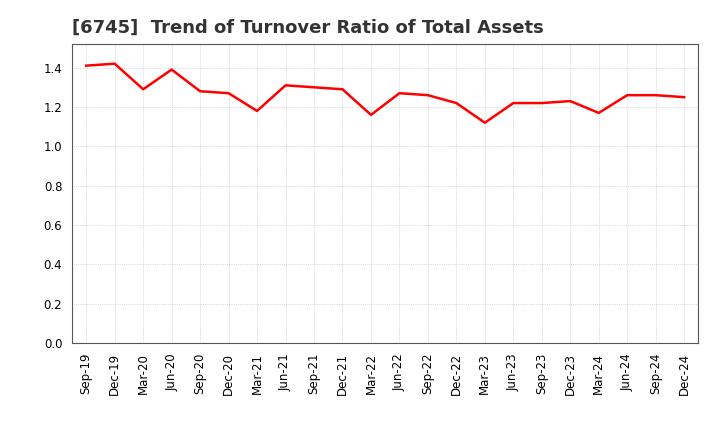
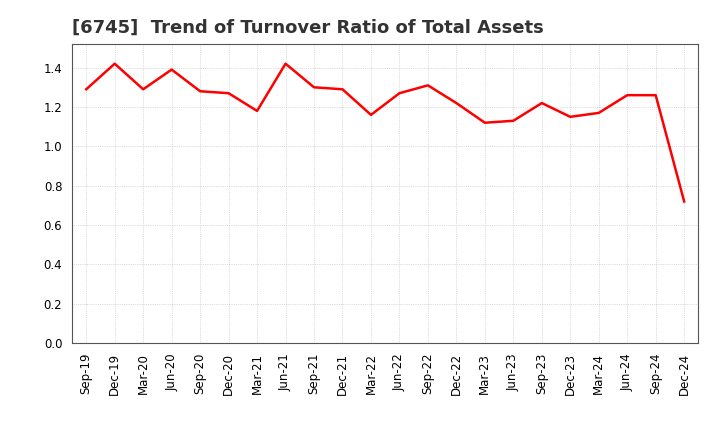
Sep-19: 1.41 -> 1.29
Jun-21: 1.31 -> 1.42
Sep-22: 1.26 -> 1.31
Jun-23: 1.22 -> 1.13
Dec-23: 1.23 -> 1.15
Dec-24: 1.25 -> 0.72
